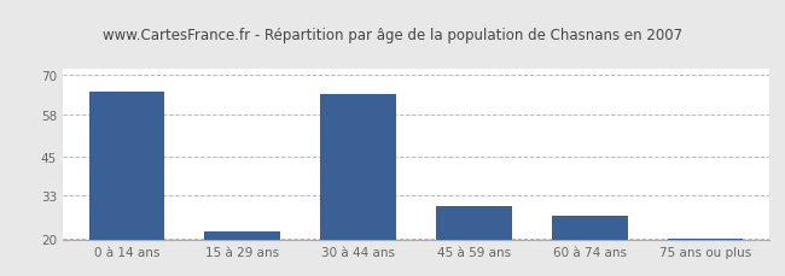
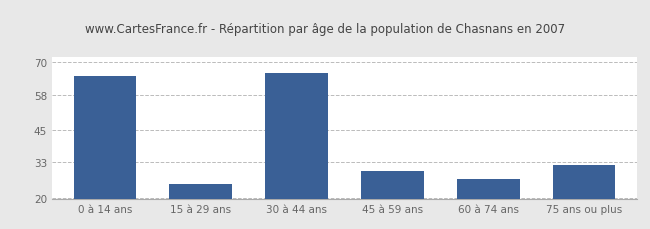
15 à 29 ans: 22 -> 25
30 à 44 ans: 64 -> 66
75 ans ou plus: 20 -> 32
